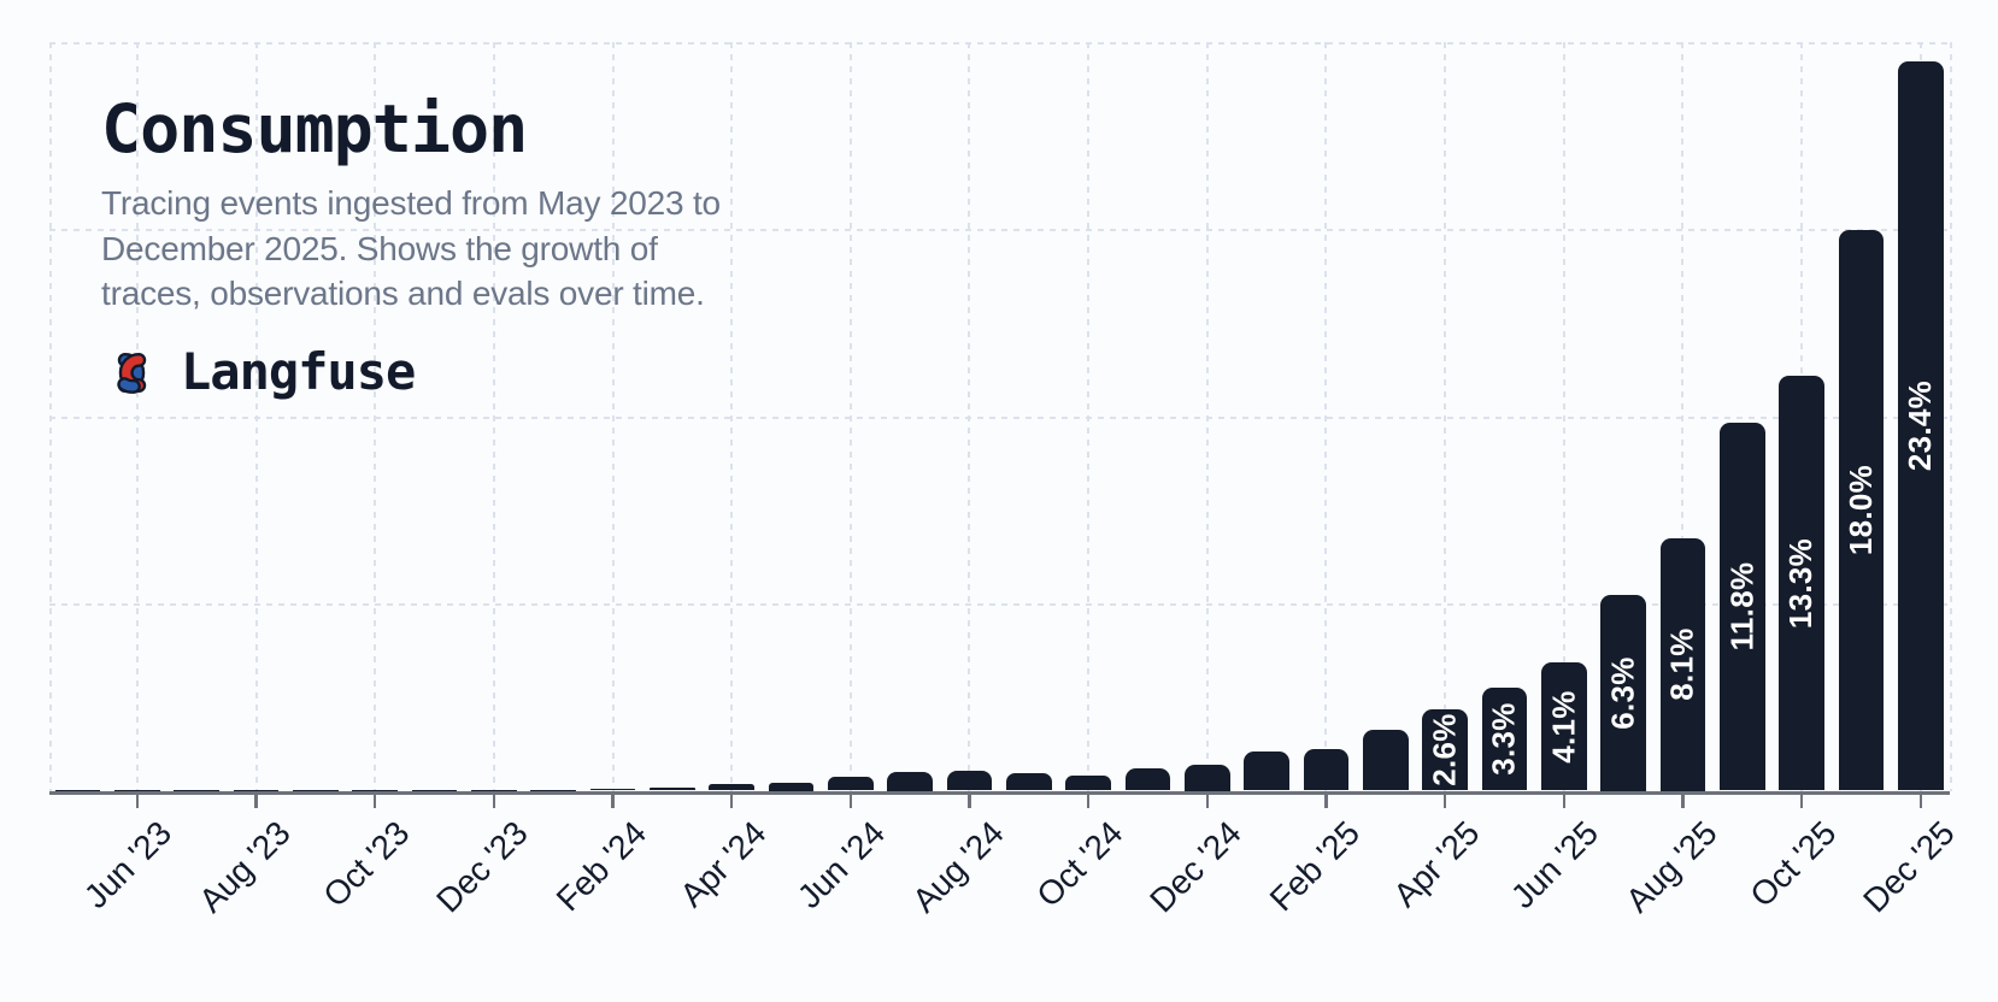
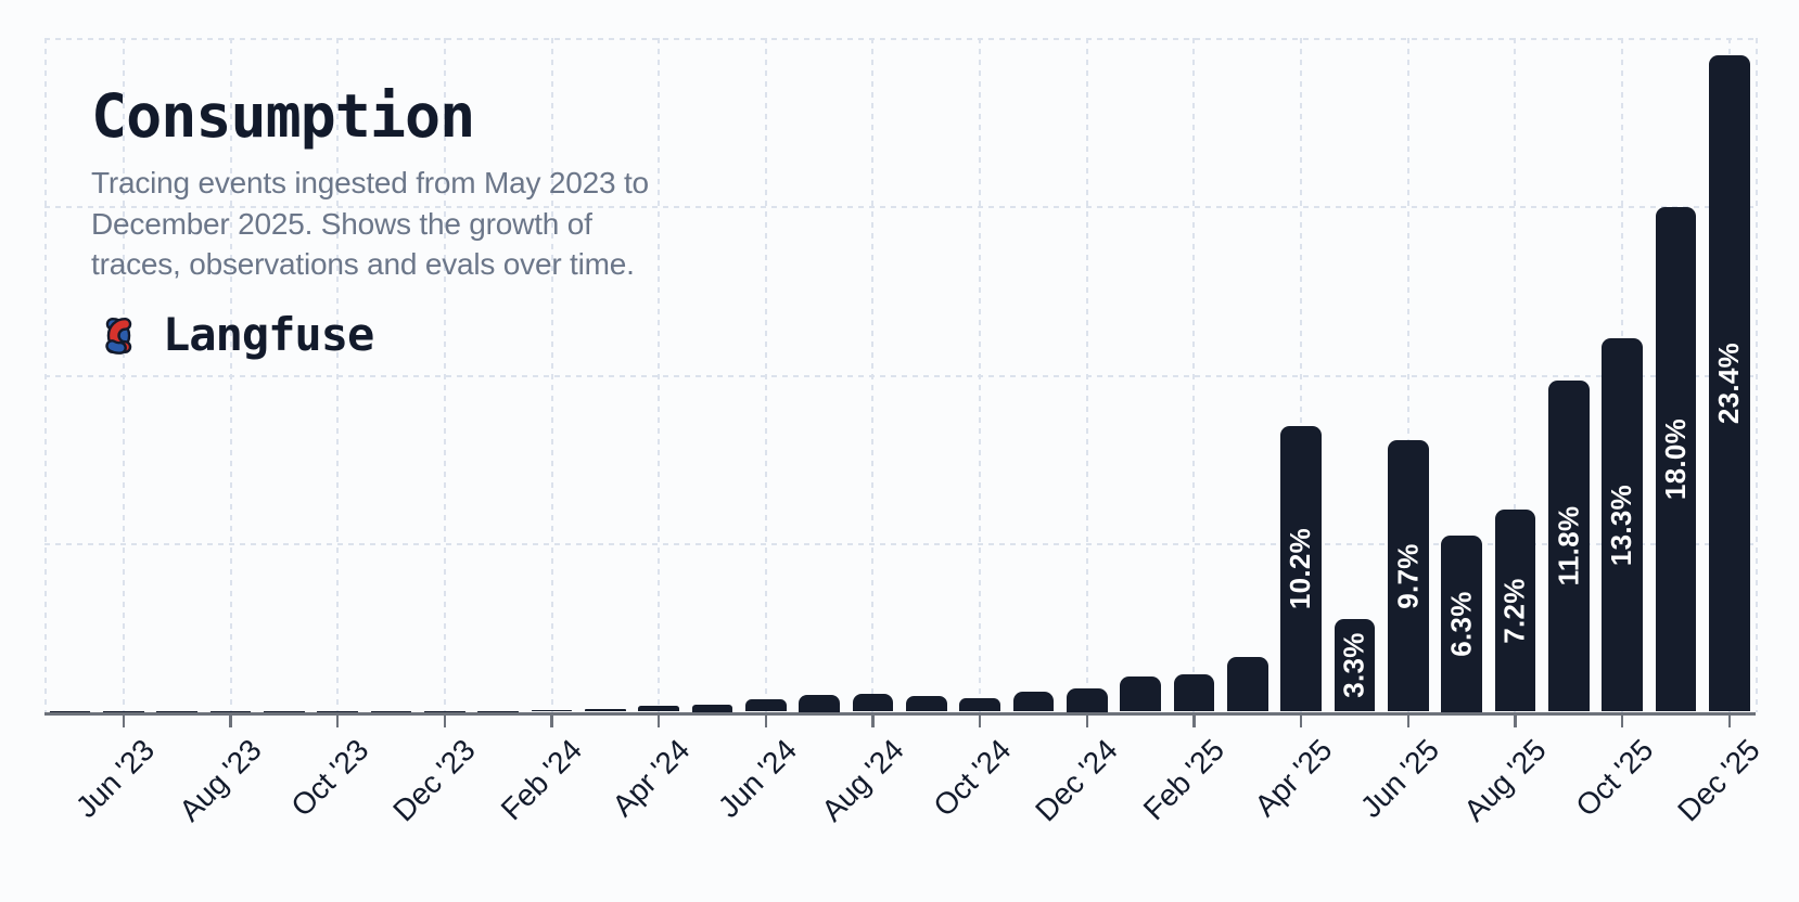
Apr '25: 2.6% -> 10.2%
Jun '25: 4.1% -> 9.7%
Aug '25: 8.1% -> 7.2%
